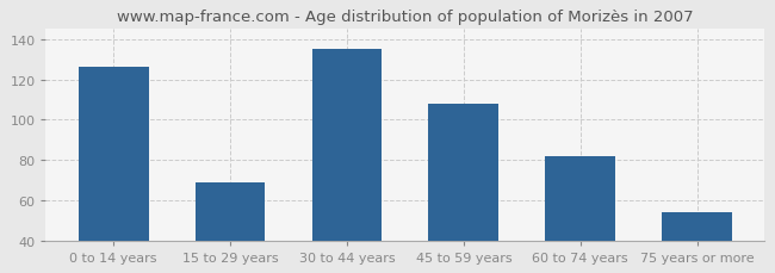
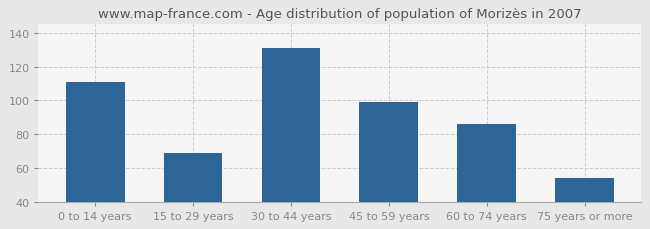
0 to 14 years: 126 -> 111
30 to 44 years: 135 -> 131
45 to 59 years: 108 -> 99
60 to 74 years: 82 -> 86
